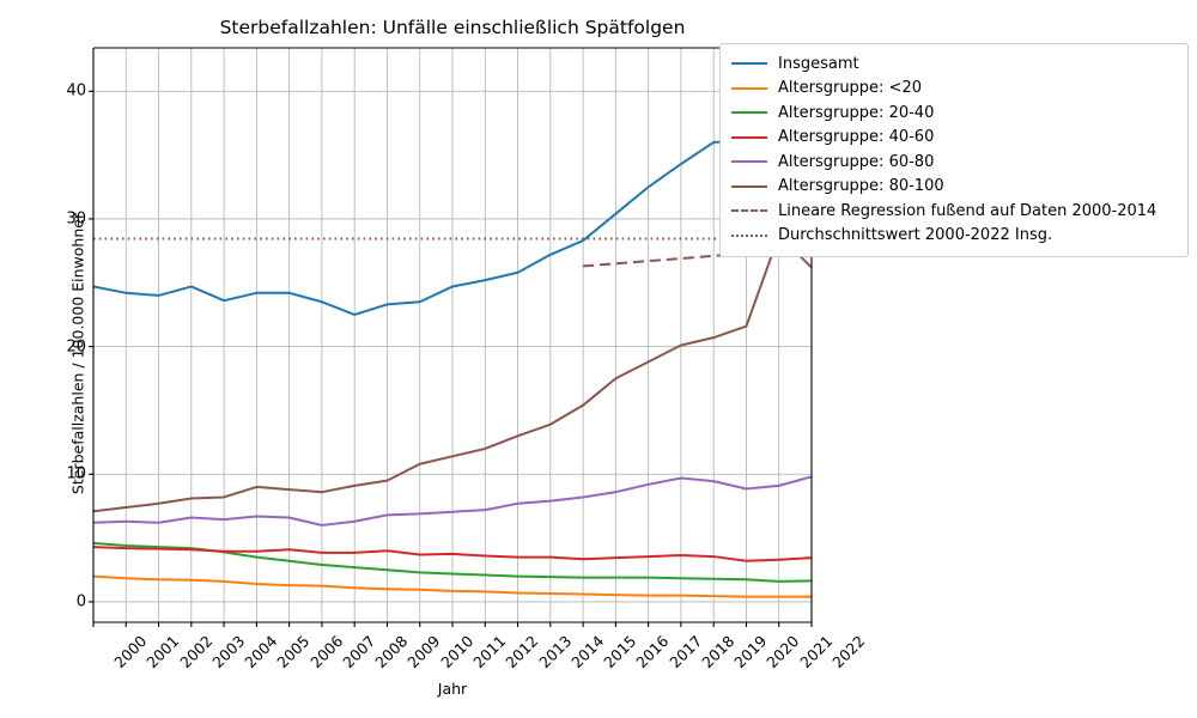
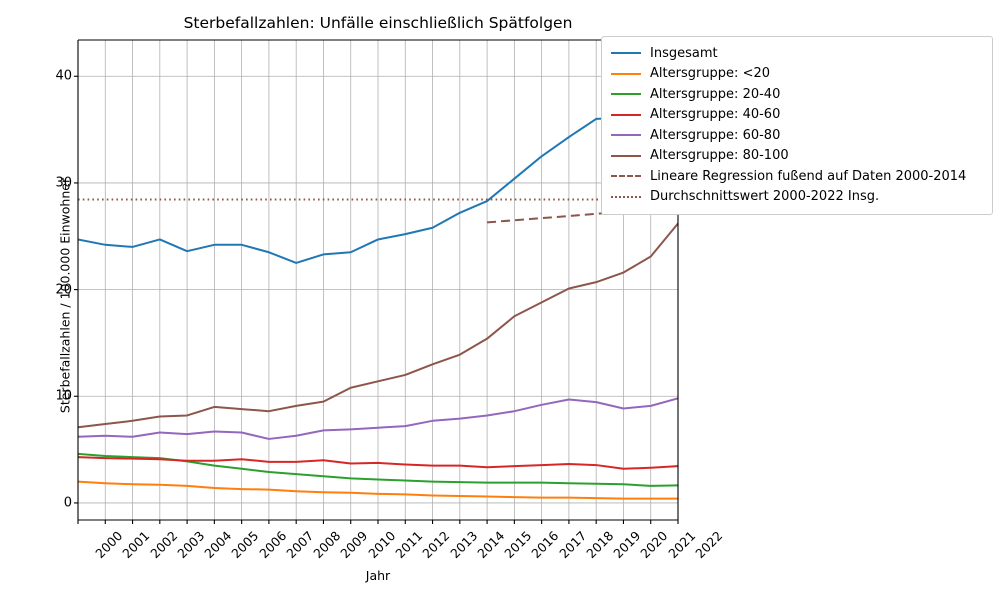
Altersgruppe: 80-100/2021: 28.7 -> 23.1
